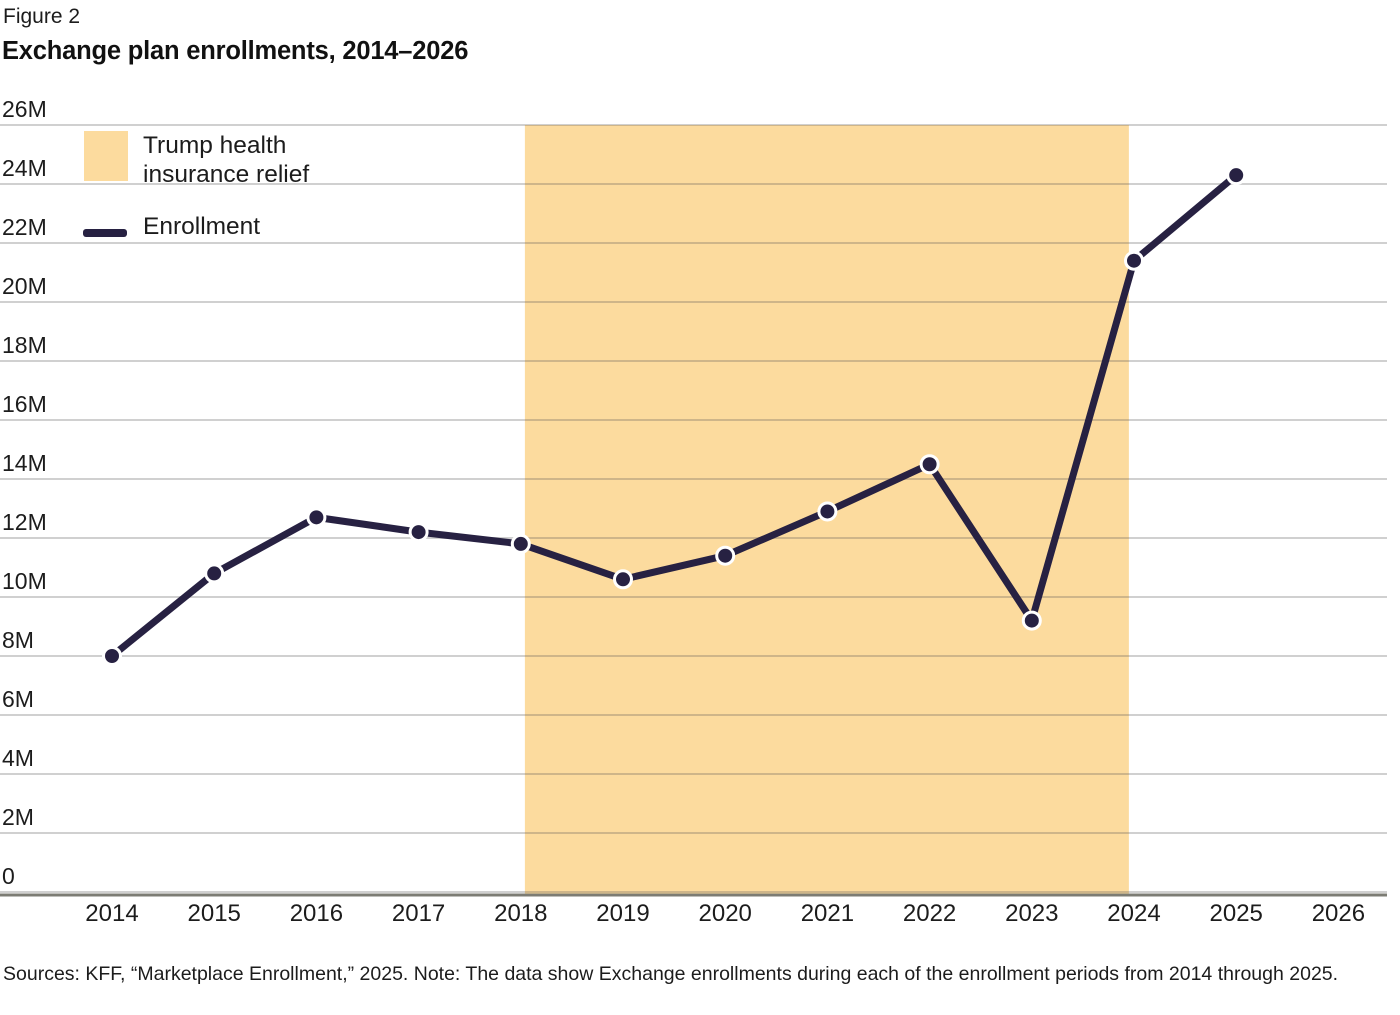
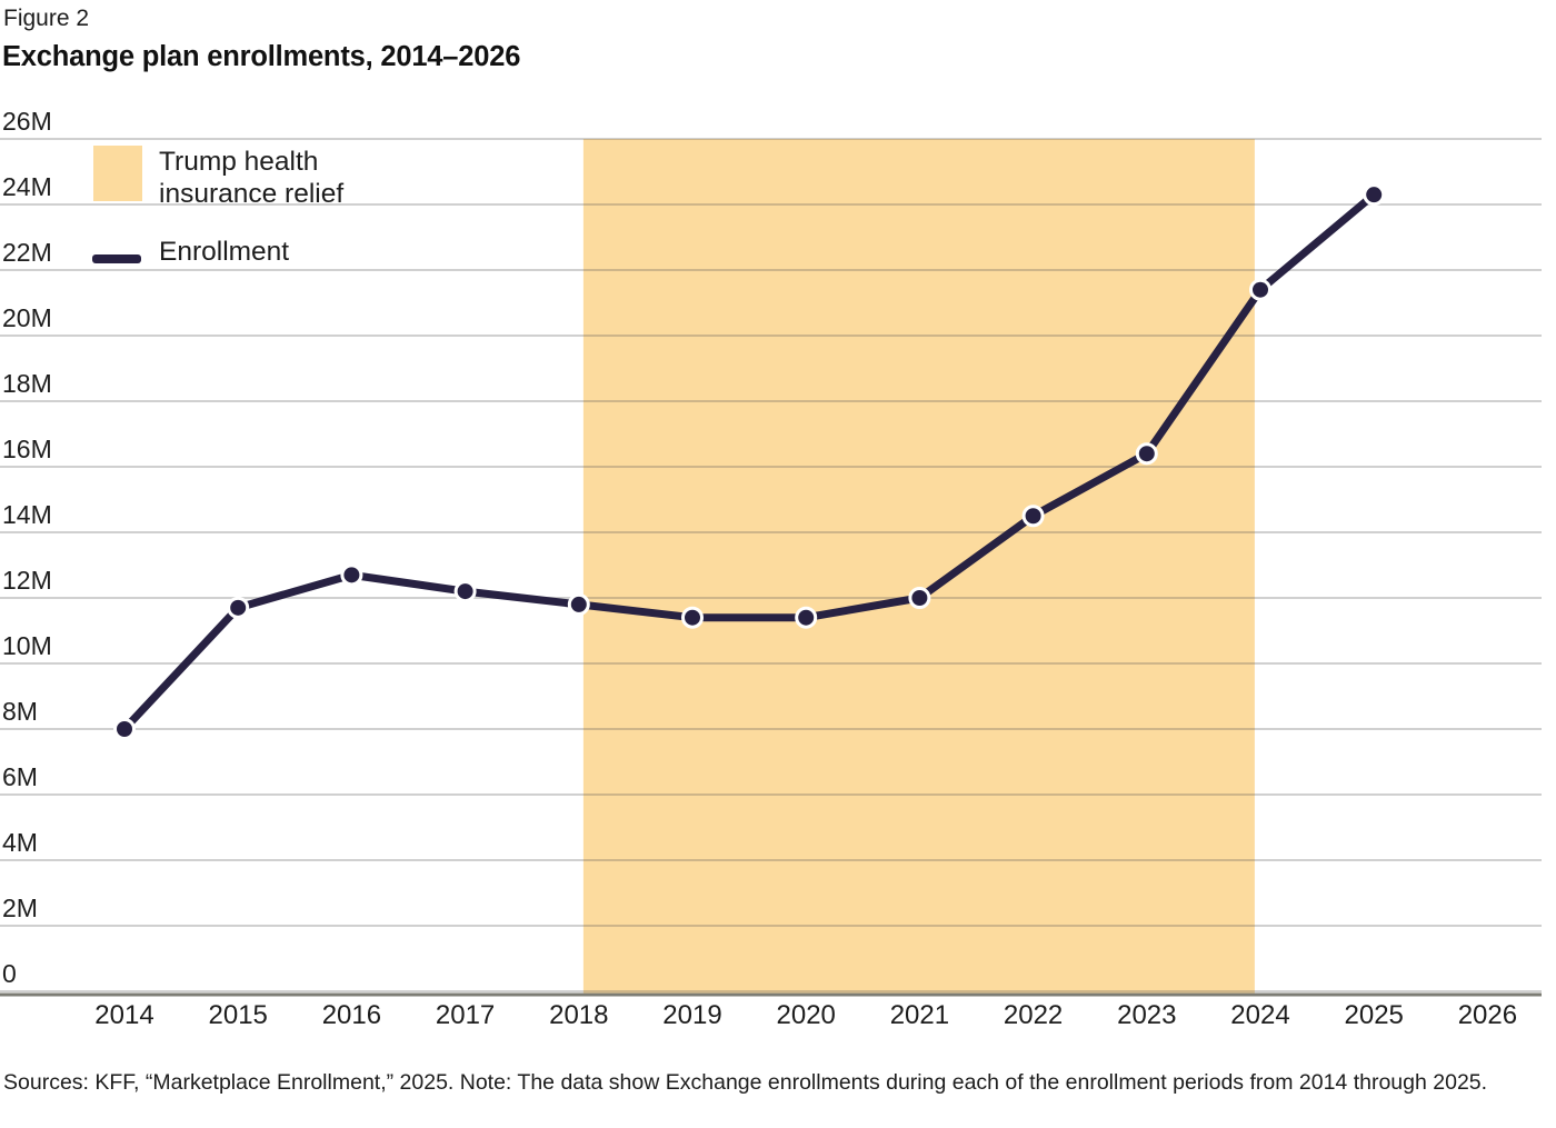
2015: 10.8M -> 11.7M
2019: 10.6M -> 11.4M
2021: 12.9M -> 12.0M
2023: 9.2M -> 16.4M
